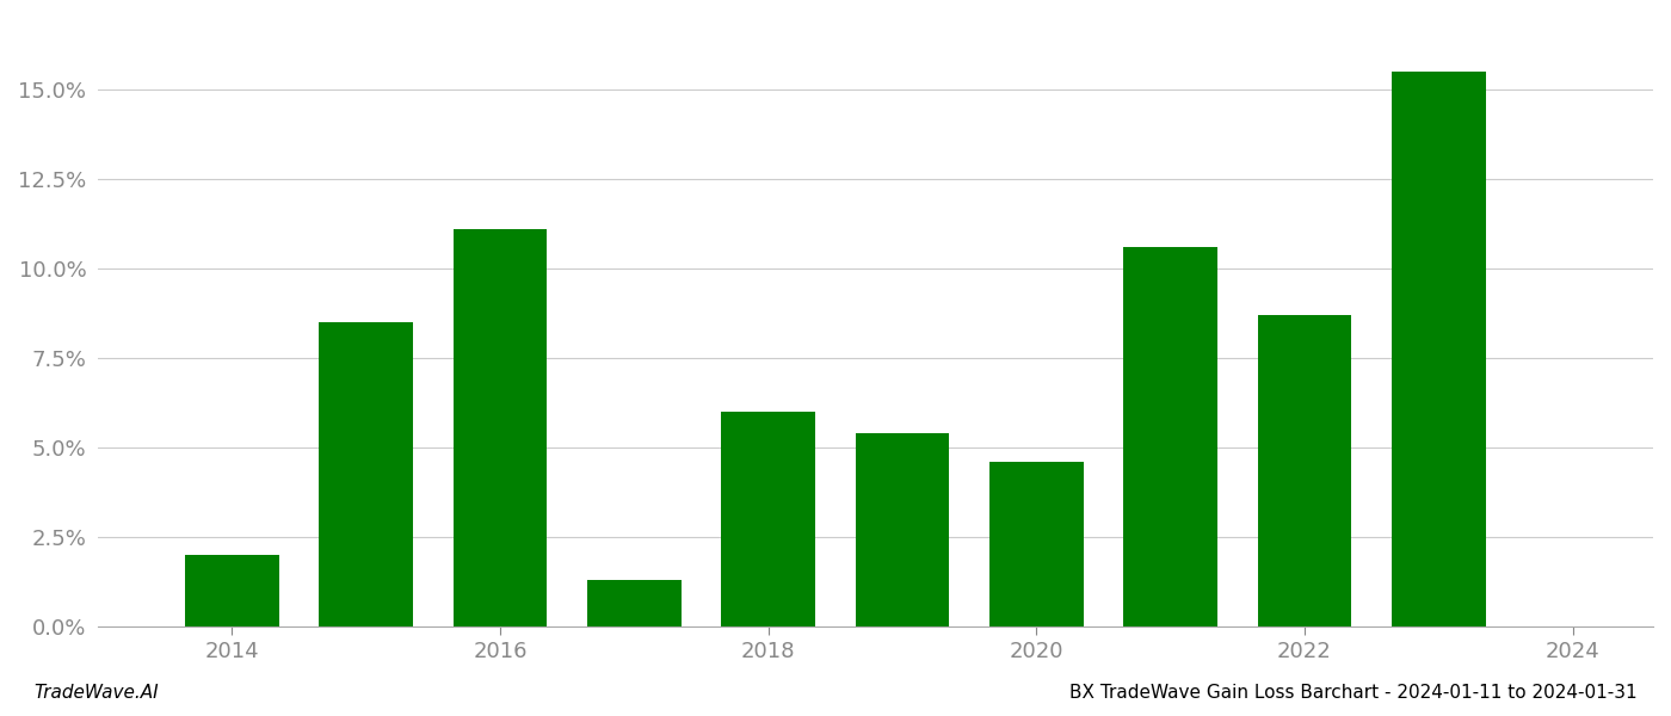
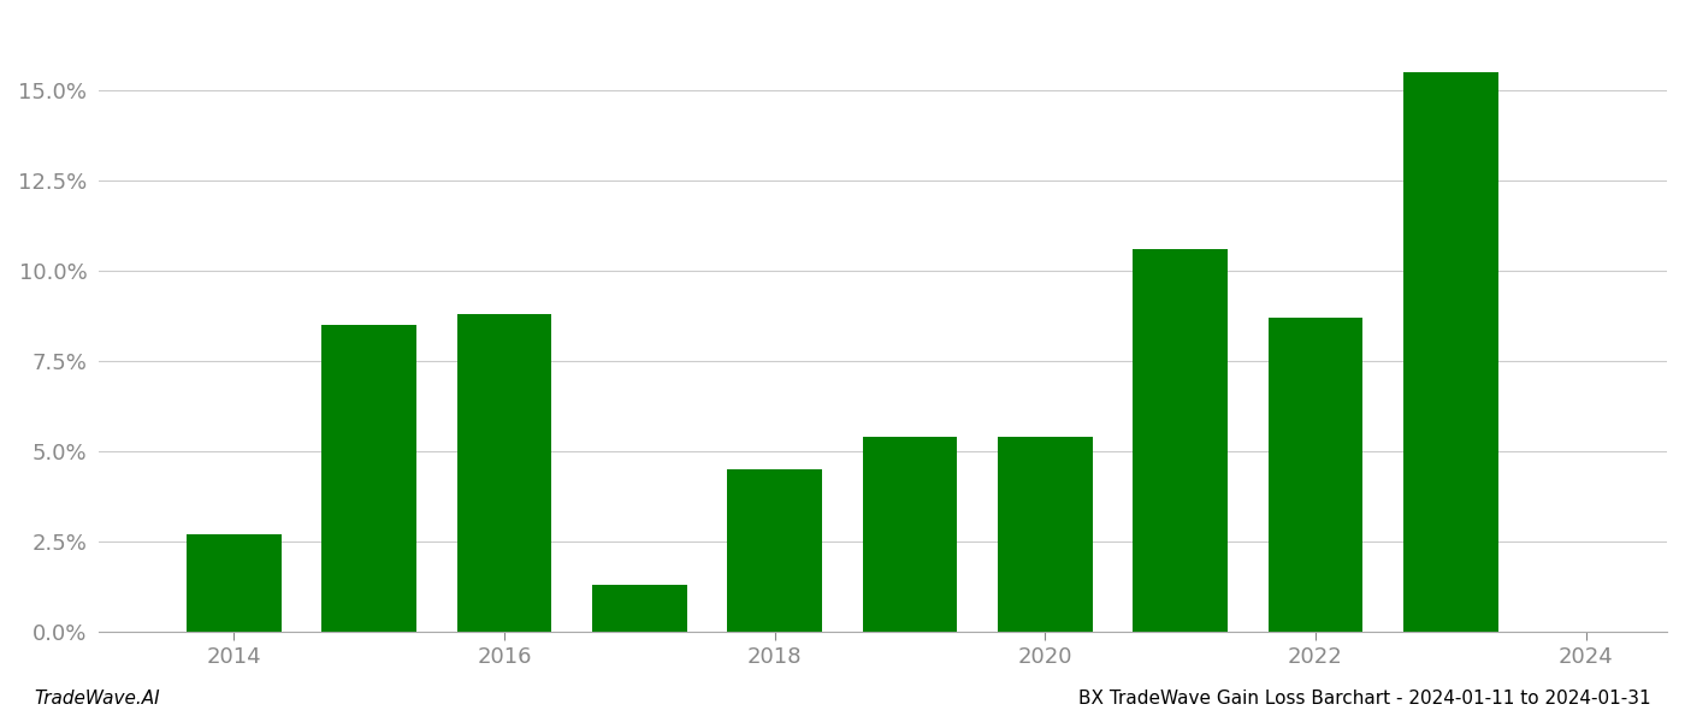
2014: 2.0% -> 2.7%
2016: 11.1% -> 8.8%
2018: 6.0% -> 4.5%
2020: 4.6% -> 5.4%
